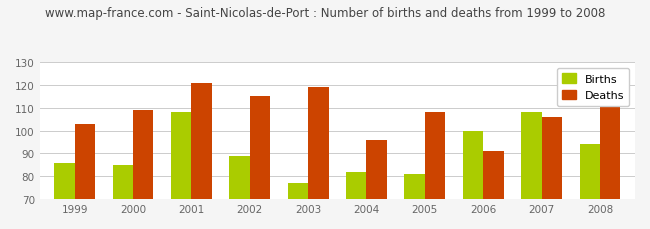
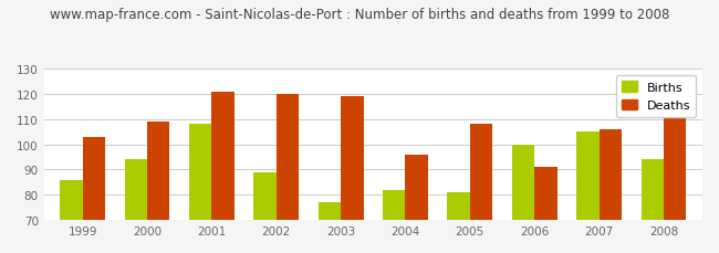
Births/2000: 85 -> 94
Deaths/2002: 115 -> 120
Births/2007: 108 -> 105
